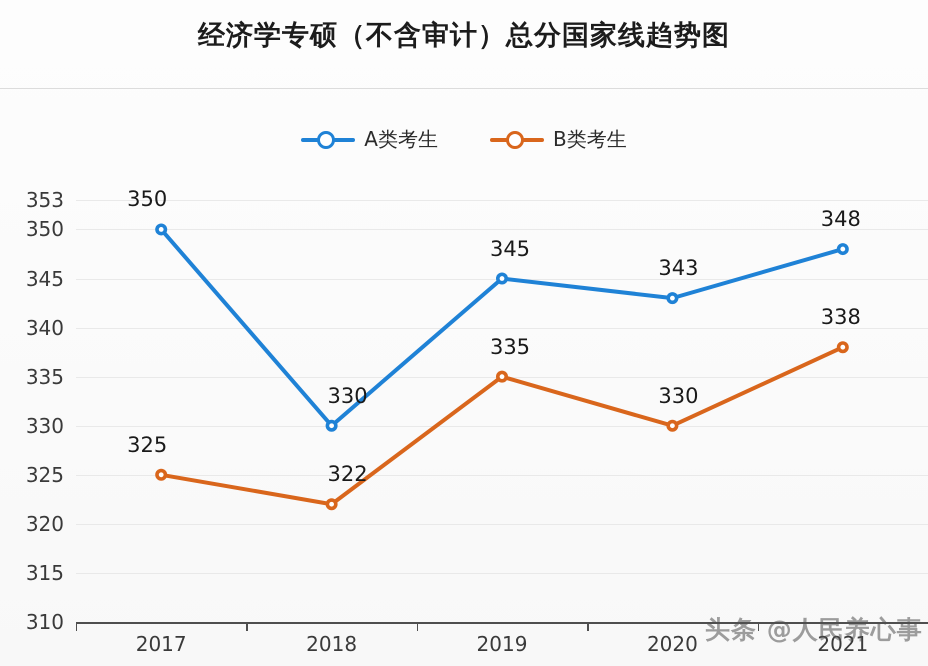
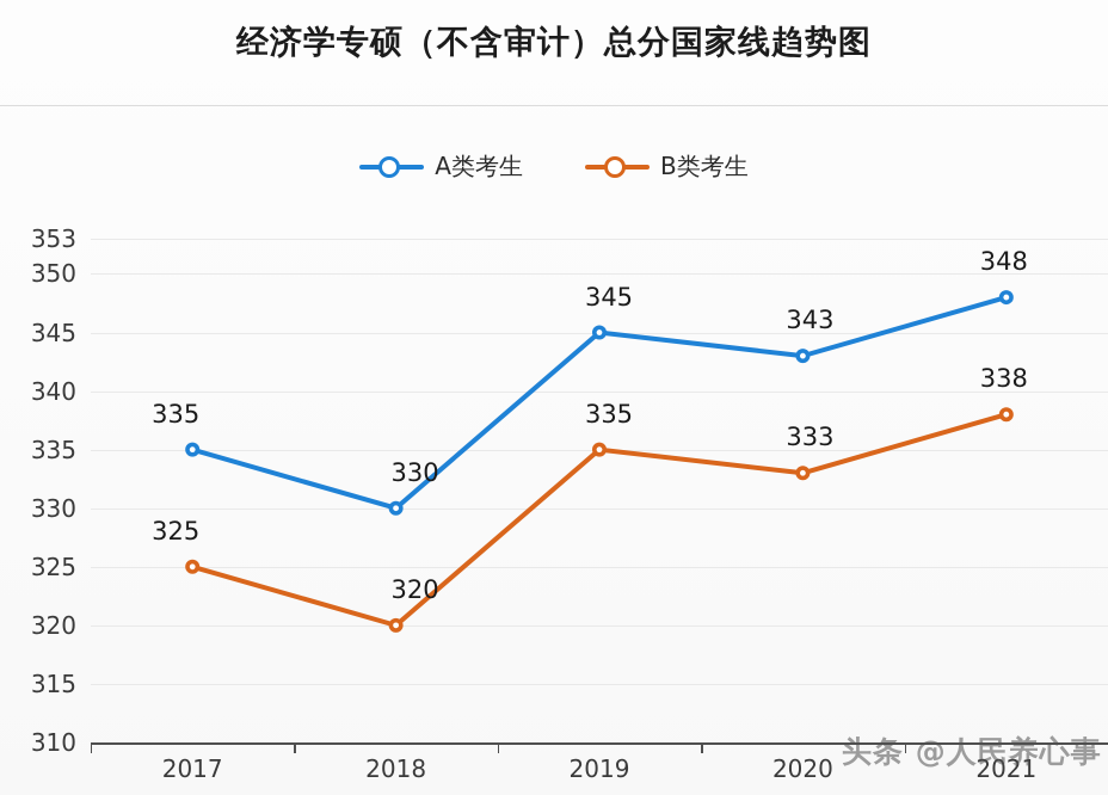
A类考生/2017: 350 -> 335
B类考生/2018: 322 -> 320
B类考生/2020: 330 -> 333
